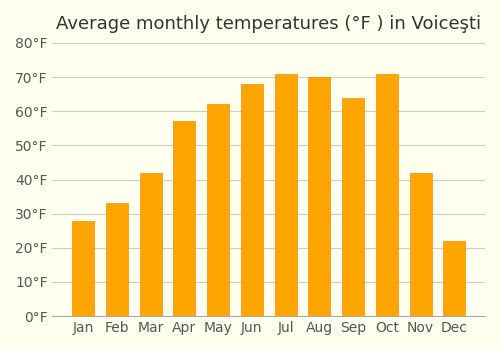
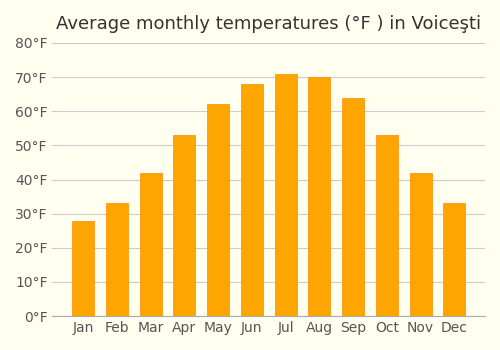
Apr: 57°F -> 53°F
Oct: 71°F -> 53°F
Dec: 22°F -> 33°F
